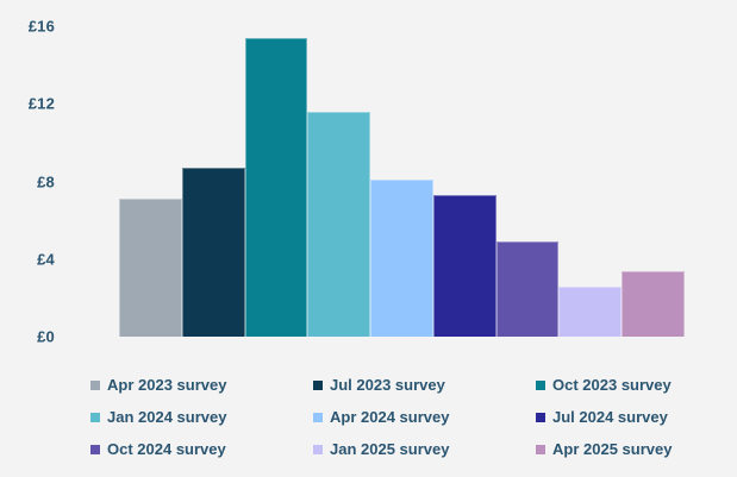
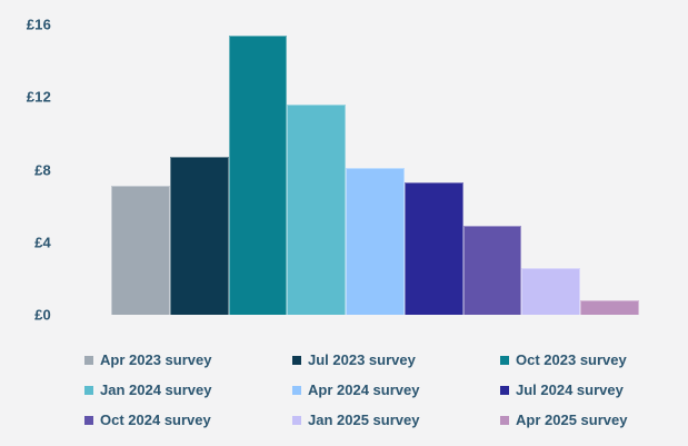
Apr 2025 survey: £3.4 -> £0.8
